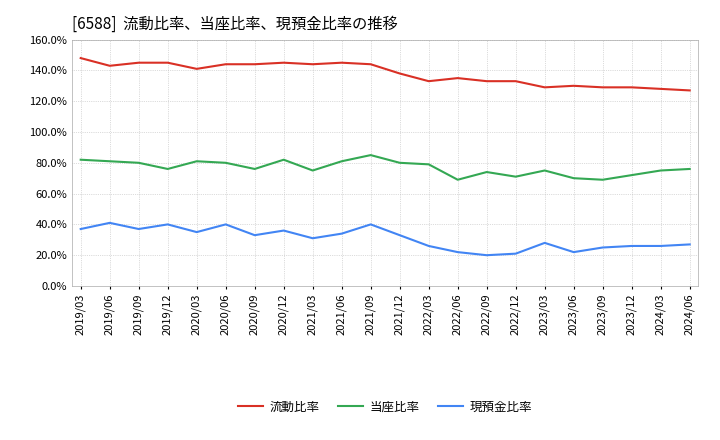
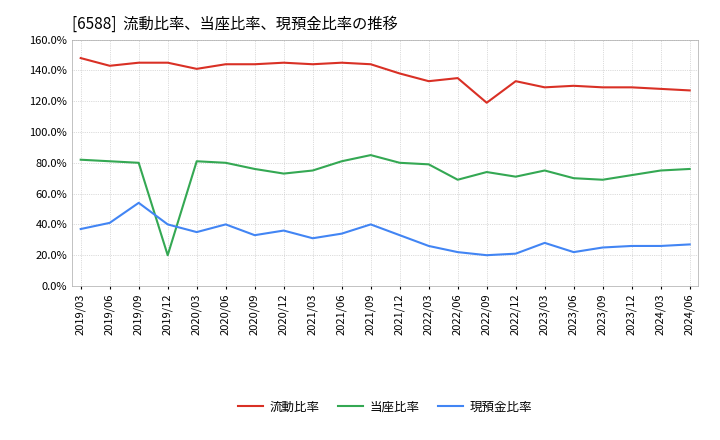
現預金比率/2019/09: 37% -> 54%
当座比率/2019/12: 76% -> 20%
当座比率/2020/12: 82% -> 73%
流動比率/2022/09: 133% -> 119%
